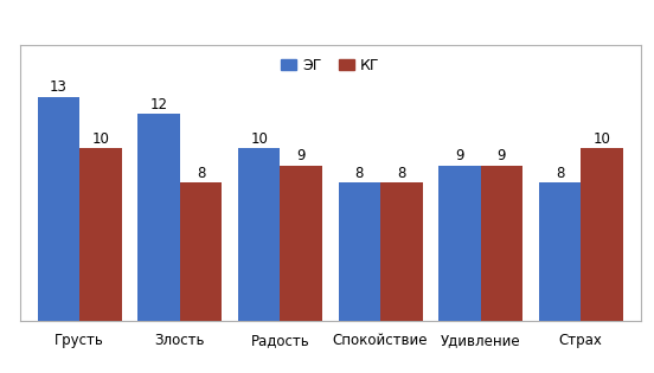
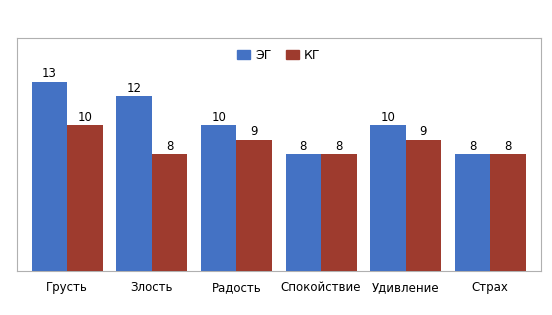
ЭГ/Удивление: 9 -> 10
КГ/Страх: 10 -> 8
